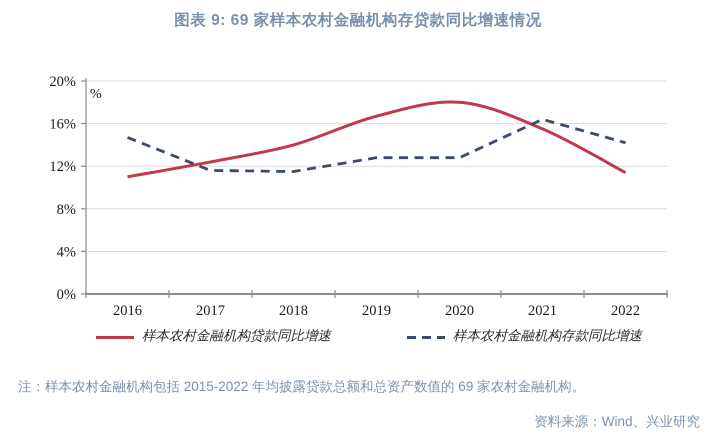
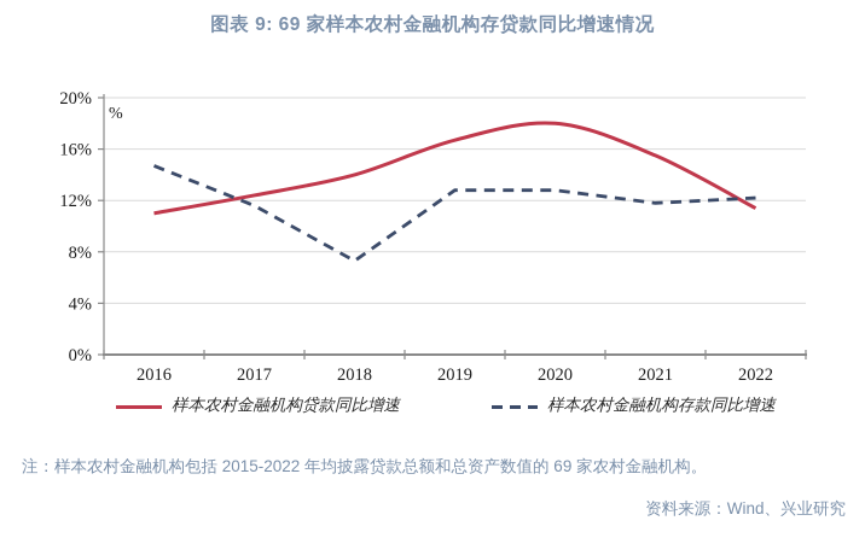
样本农村金融机构存款同比增速/2018: 11.5% -> 7.3%
样本农村金融机构存款同比增速/2021: 16.4% -> 11.8%
样本农村金融机构存款同比增速/2022: 14.2% -> 12.2%
